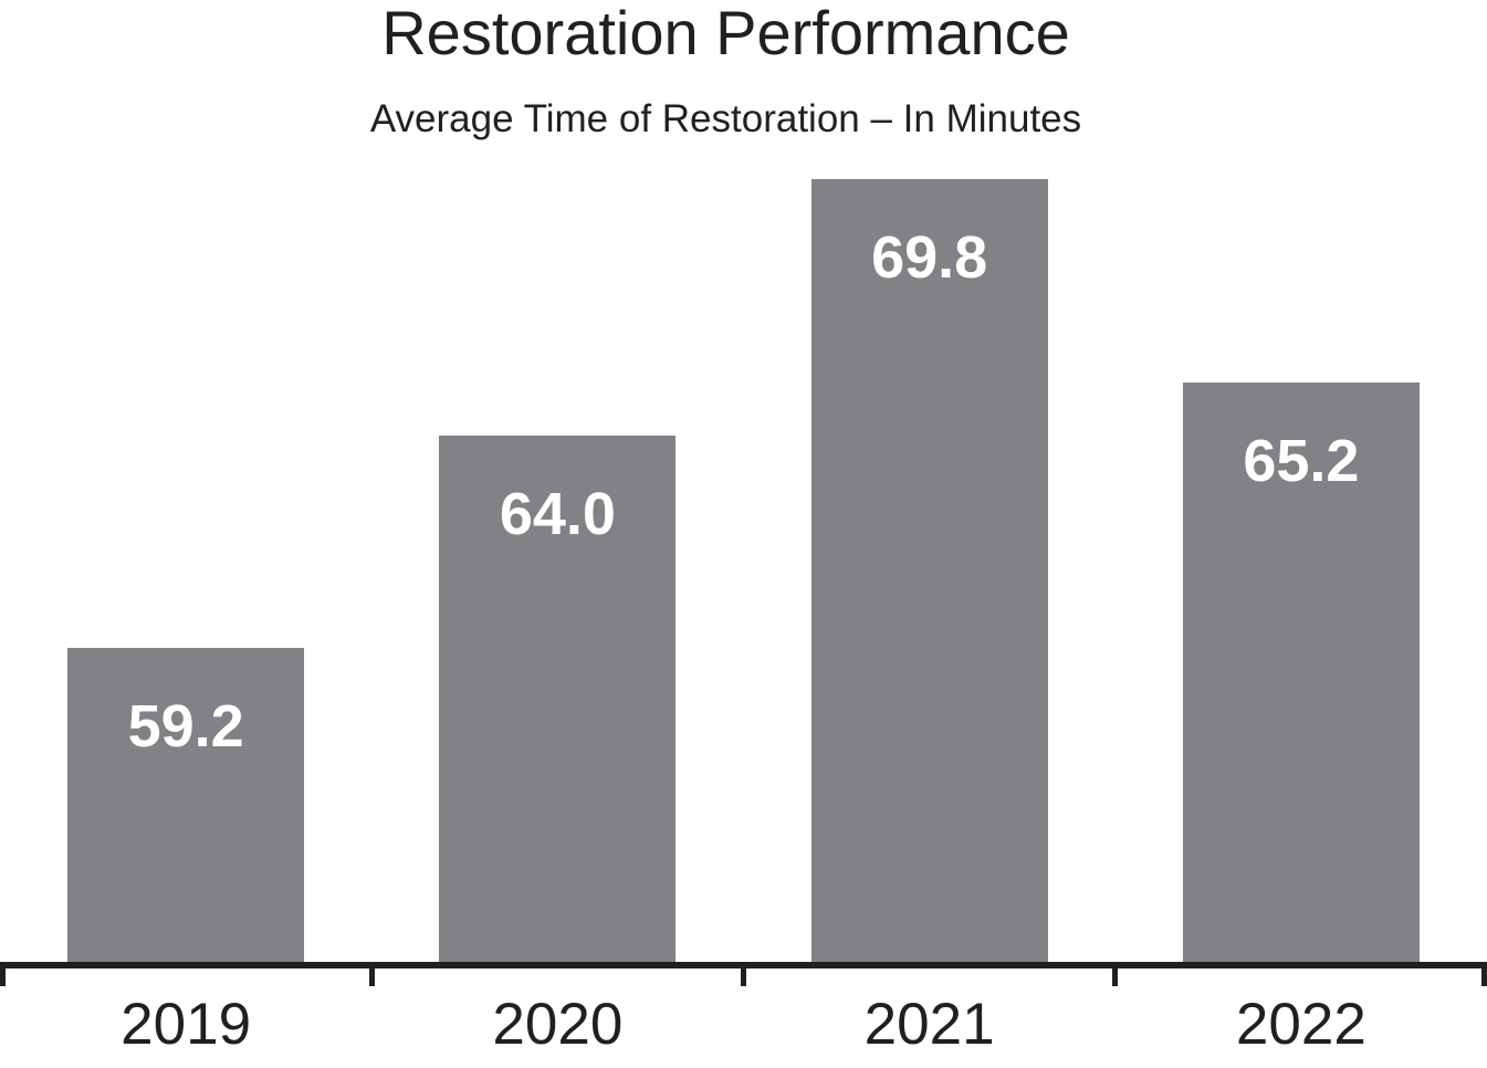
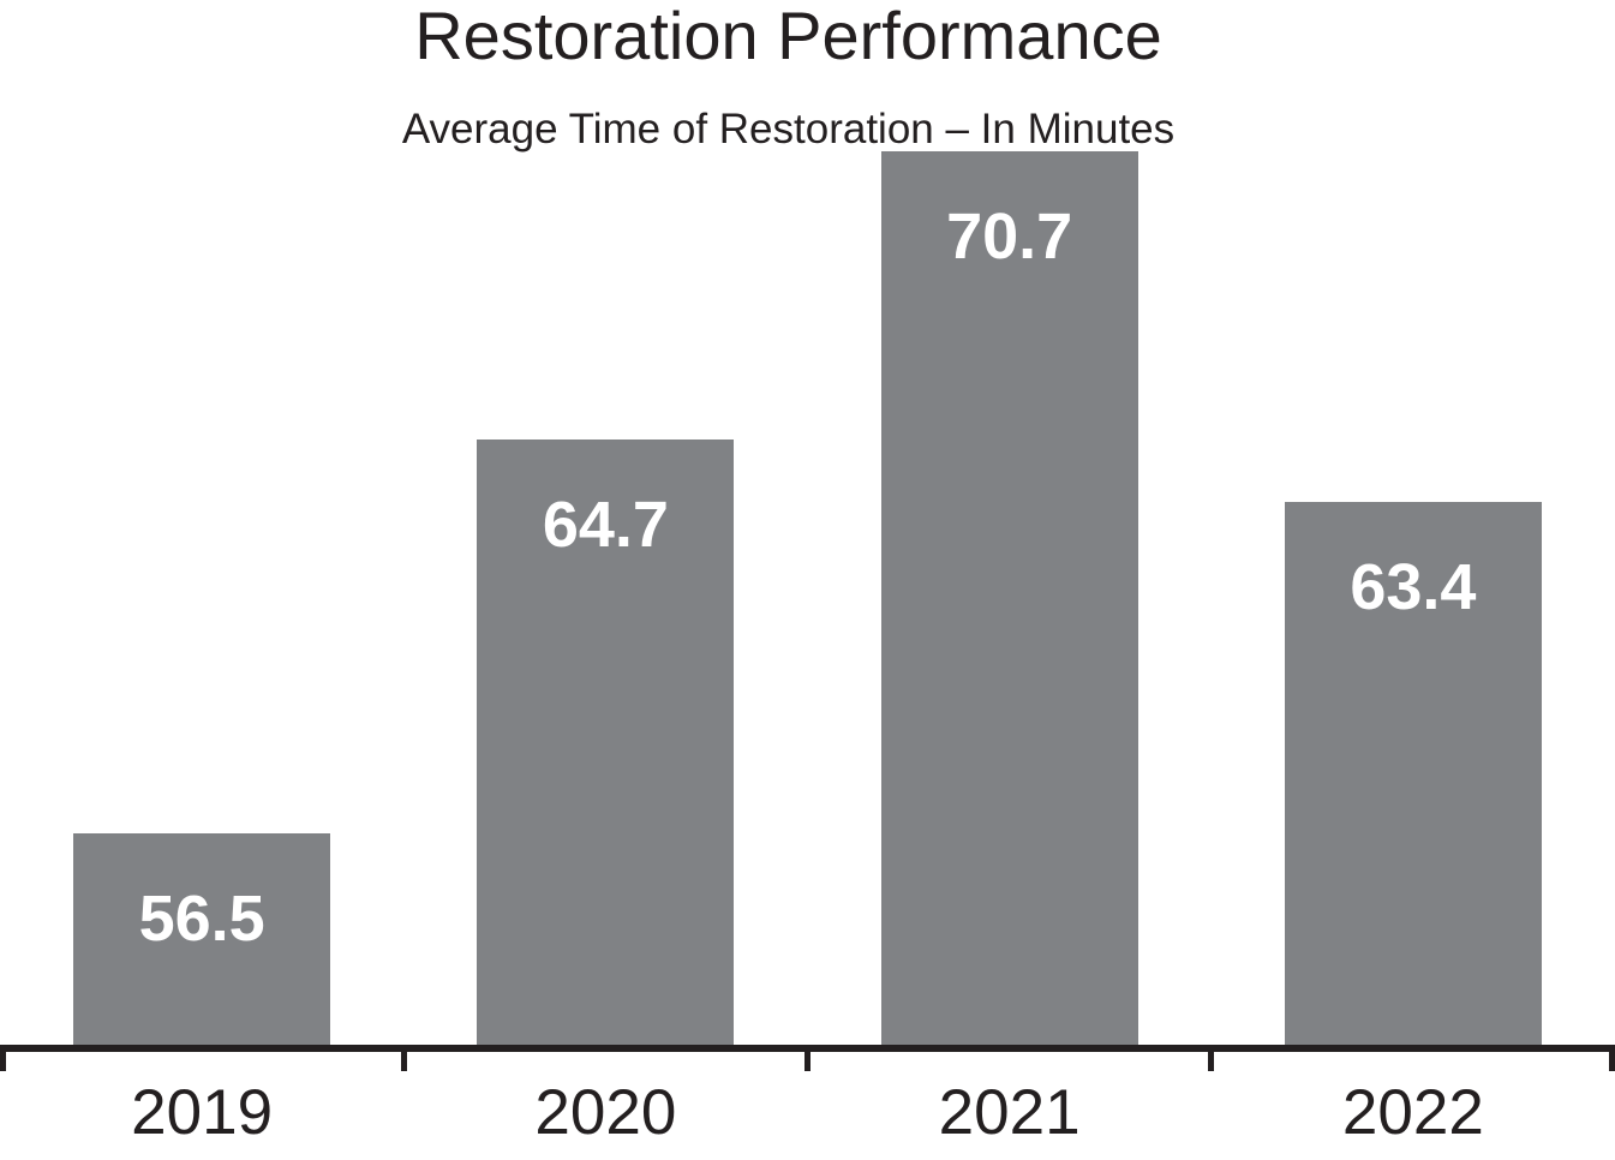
2019: 59.2 -> 56.5
2020: 64.0 -> 64.7
2021: 69.8 -> 70.7
2022: 65.2 -> 63.4
